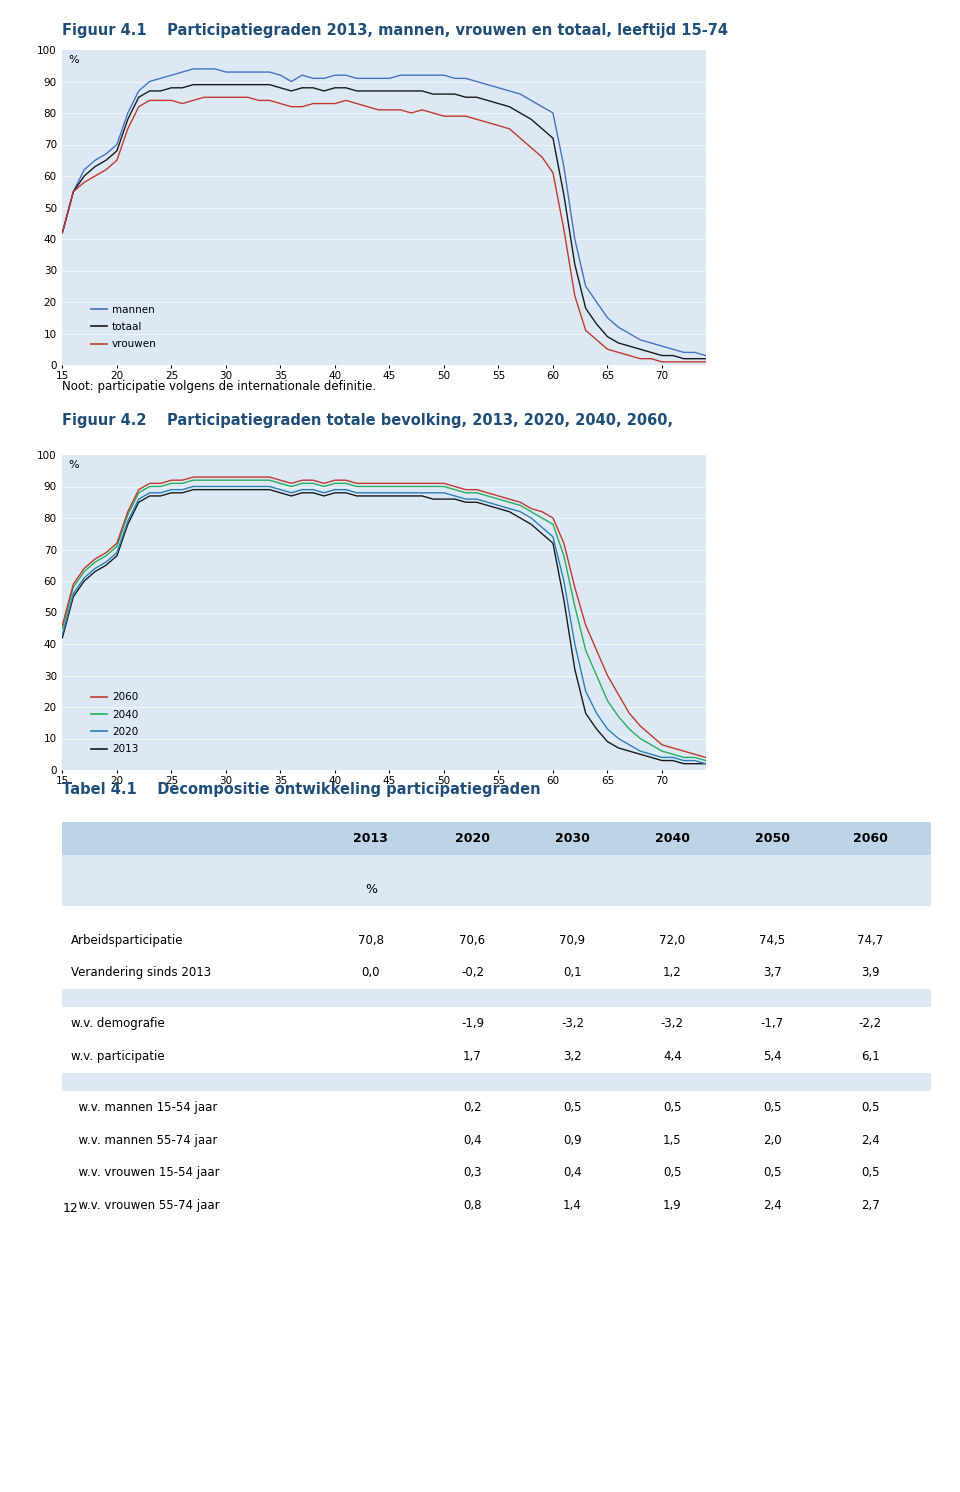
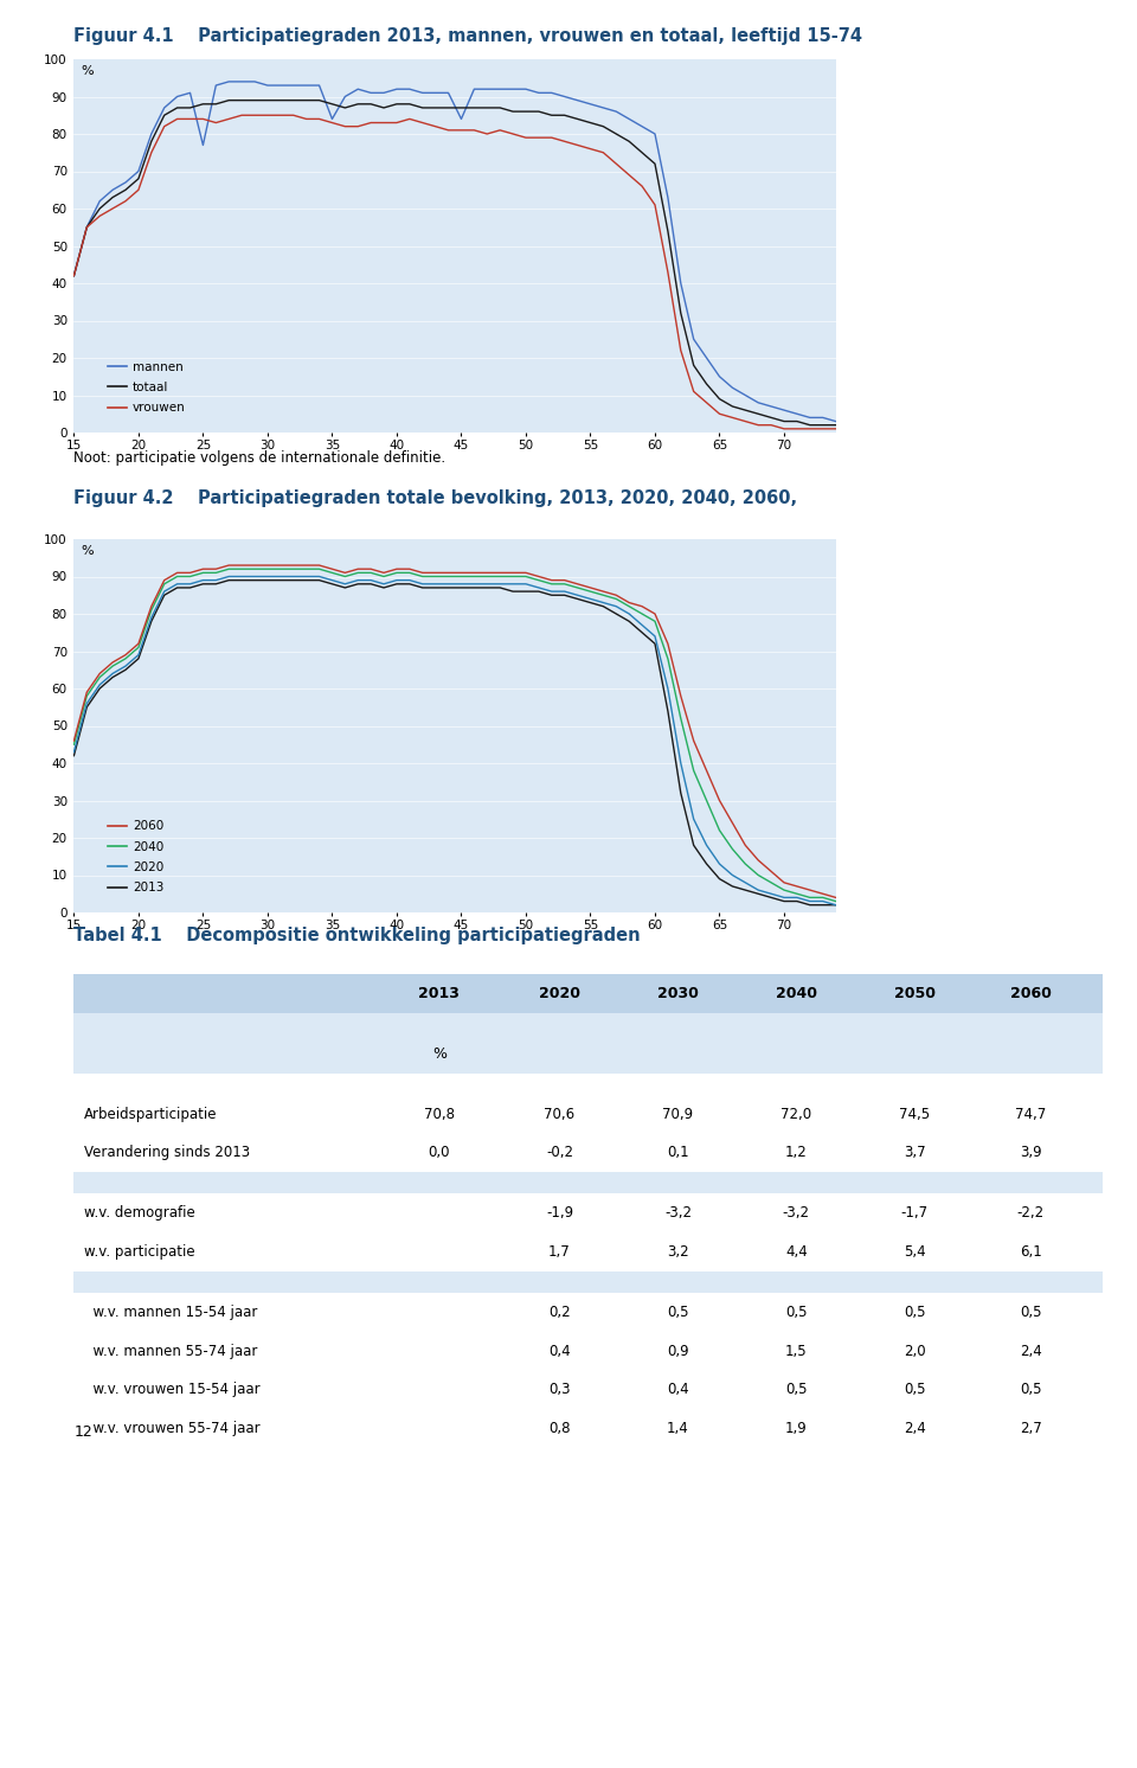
mannen/25: 92 -> 77
mannen/35: 92 -> 84
mannen/45: 91 -> 84
